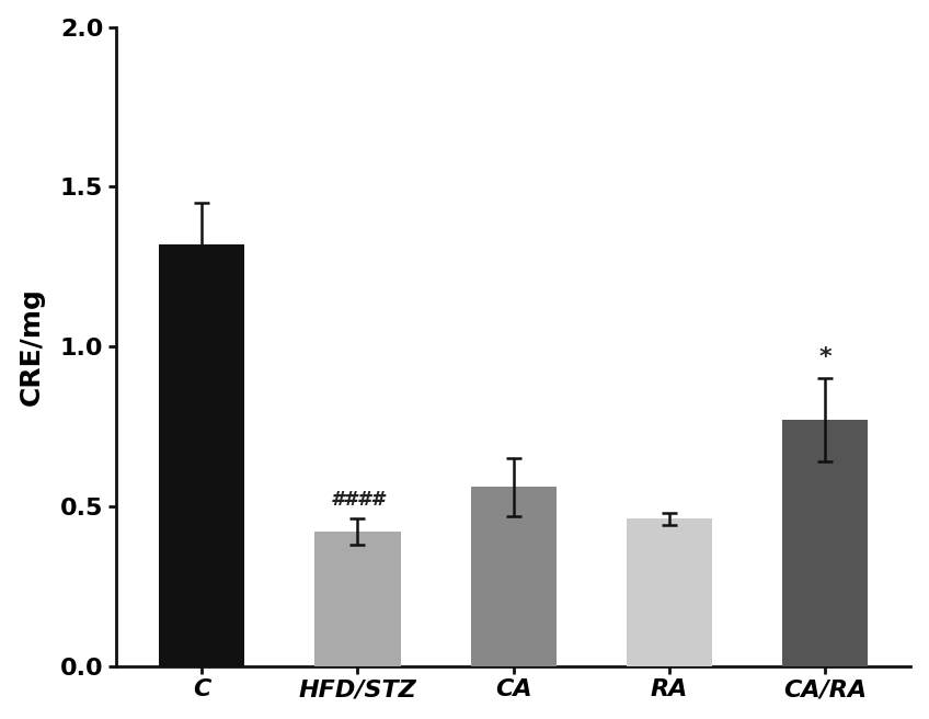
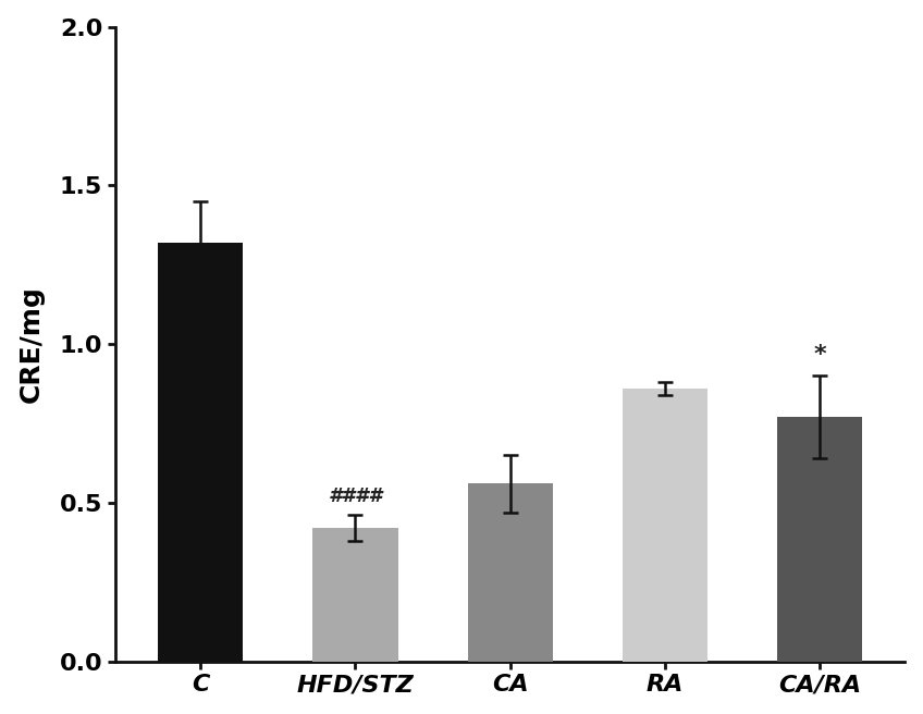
RA: 0.46 -> 0.86
